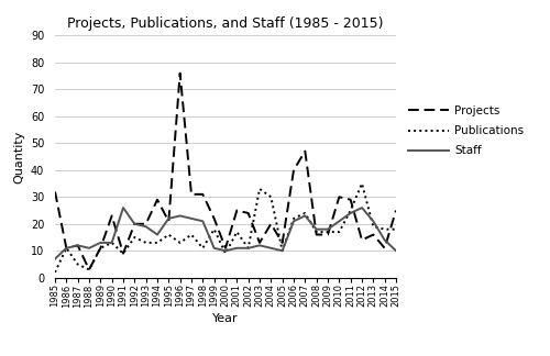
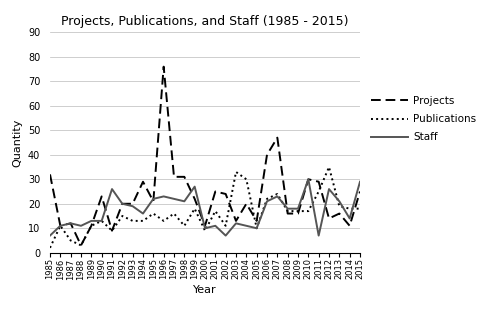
Staff/1999: 11 -> 27
Staff/2002: 11 -> 7
Staff/2010: 21 -> 30
Staff/2011: 24 -> 7
Staff/2015: 10 -> 29
